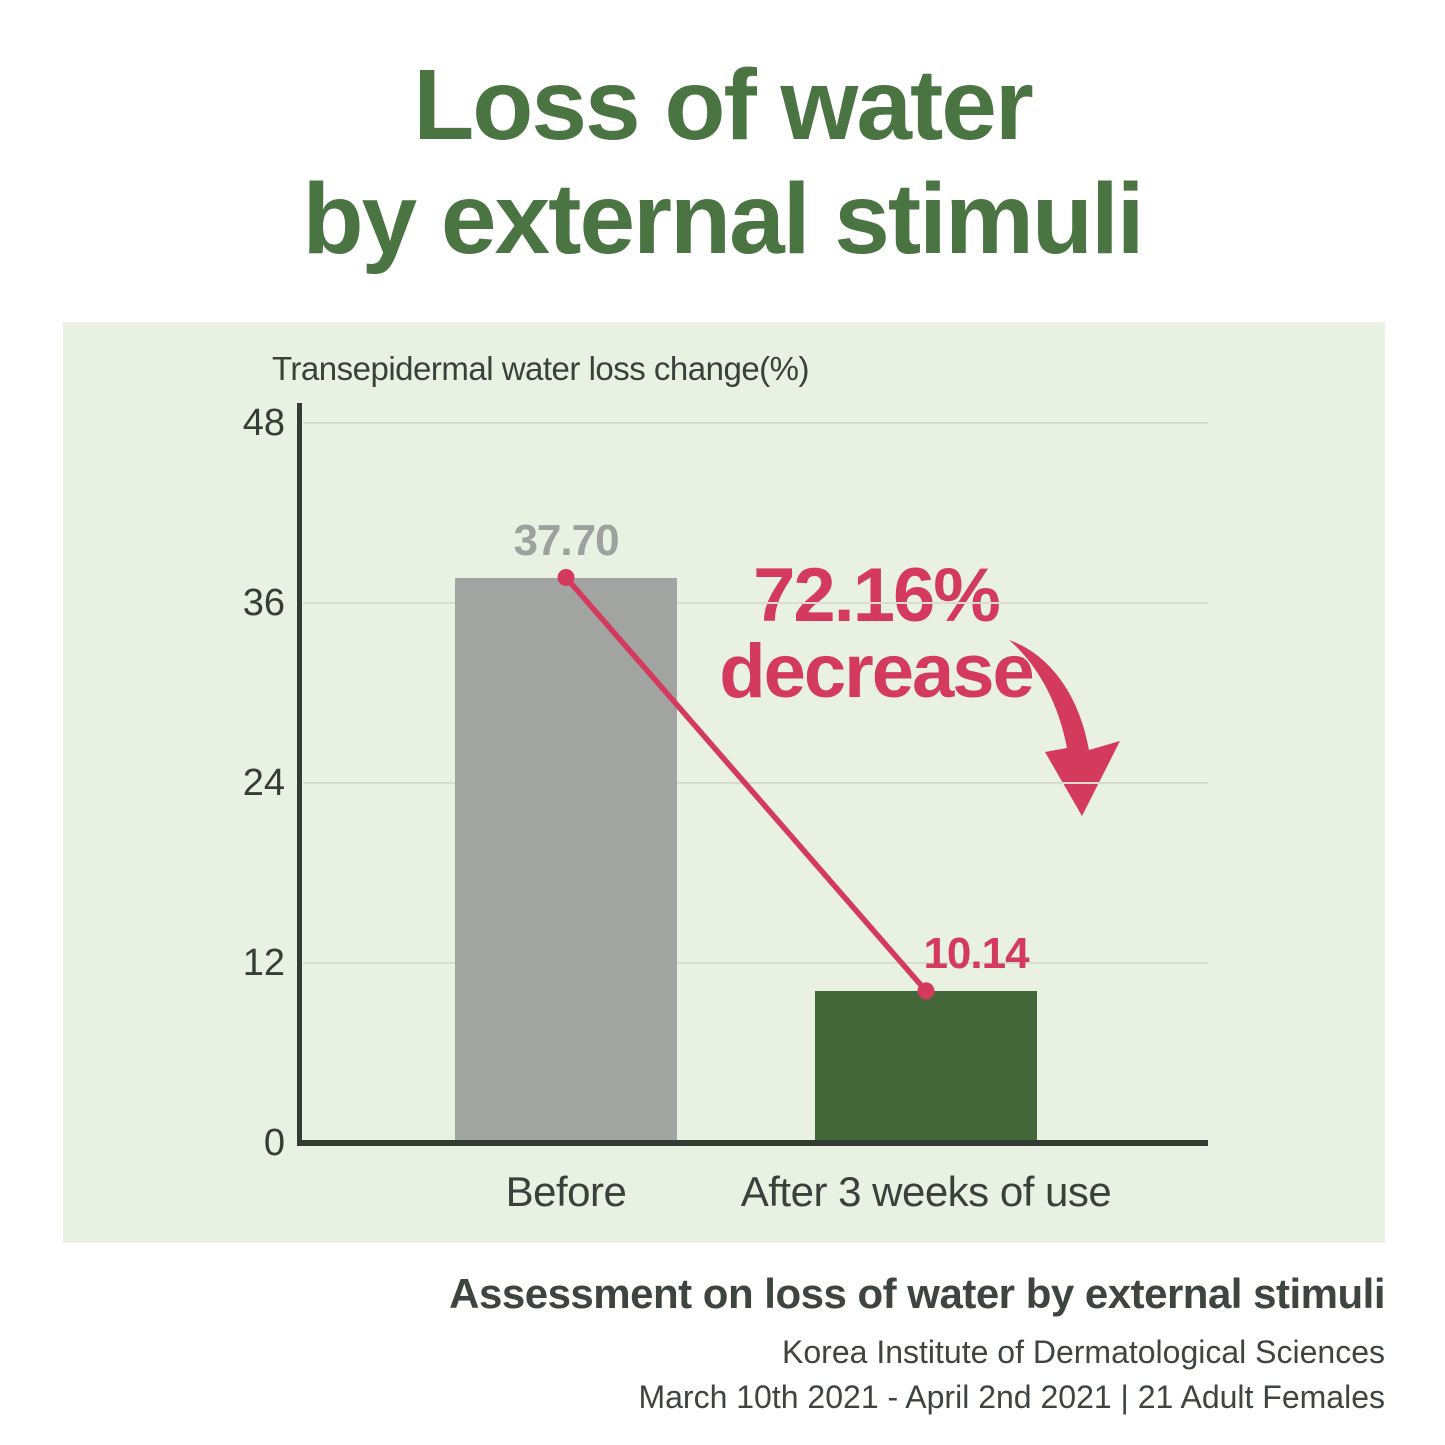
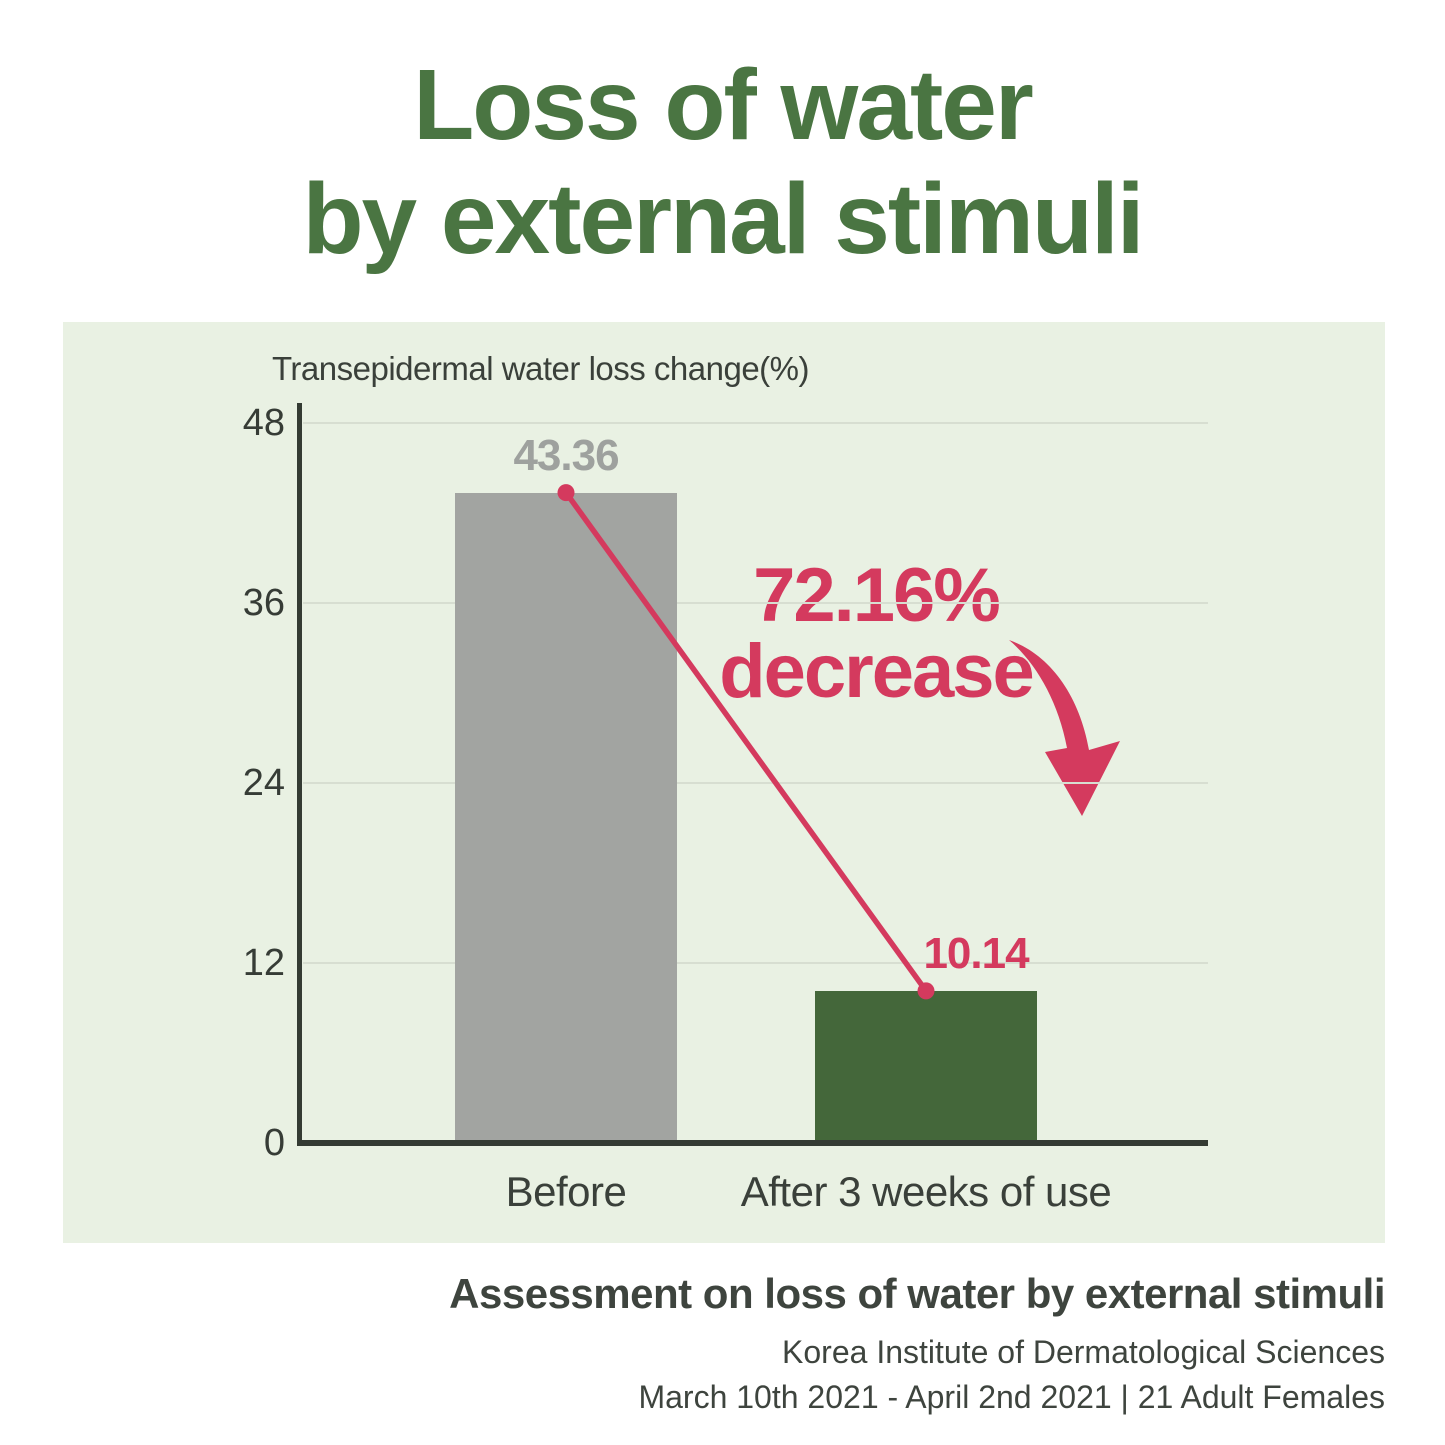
Before: 37.70 -> 43.36
